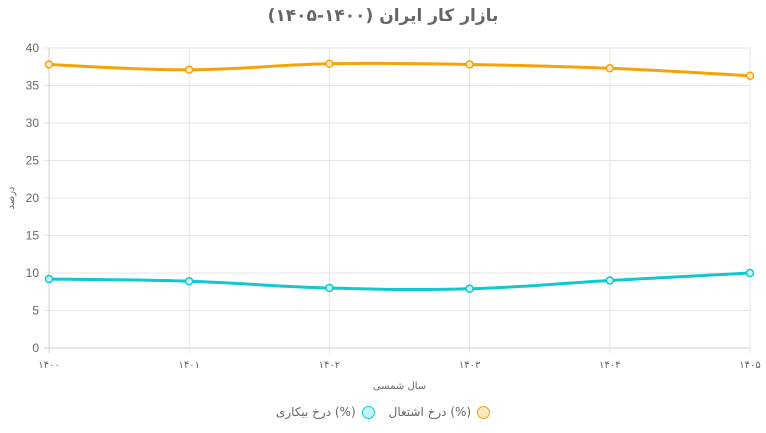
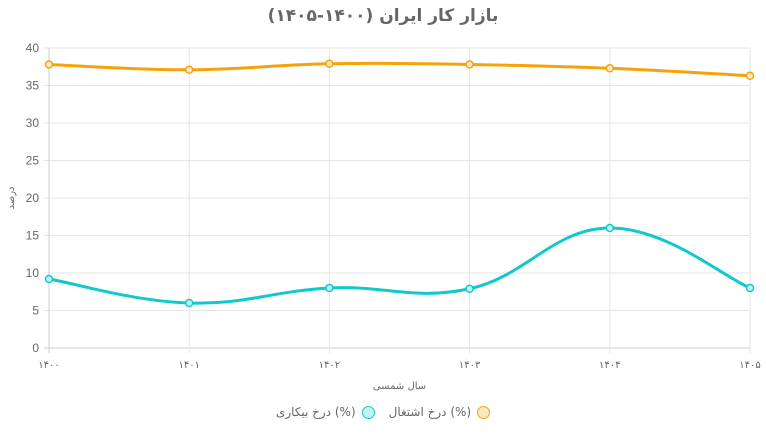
(%) درخ بیکاری/۱۴۰۱: 9 -> 6
(%) درخ بیکاری/۱۴۰۴: 9 -> 16
(%) درخ بیکاری/۱۴۰۵: 10 -> 8
